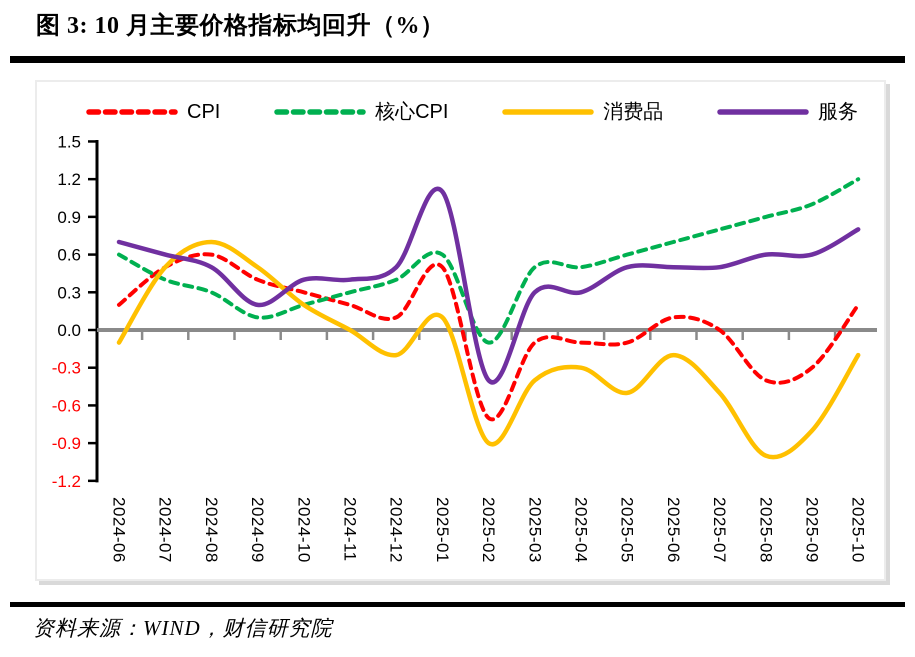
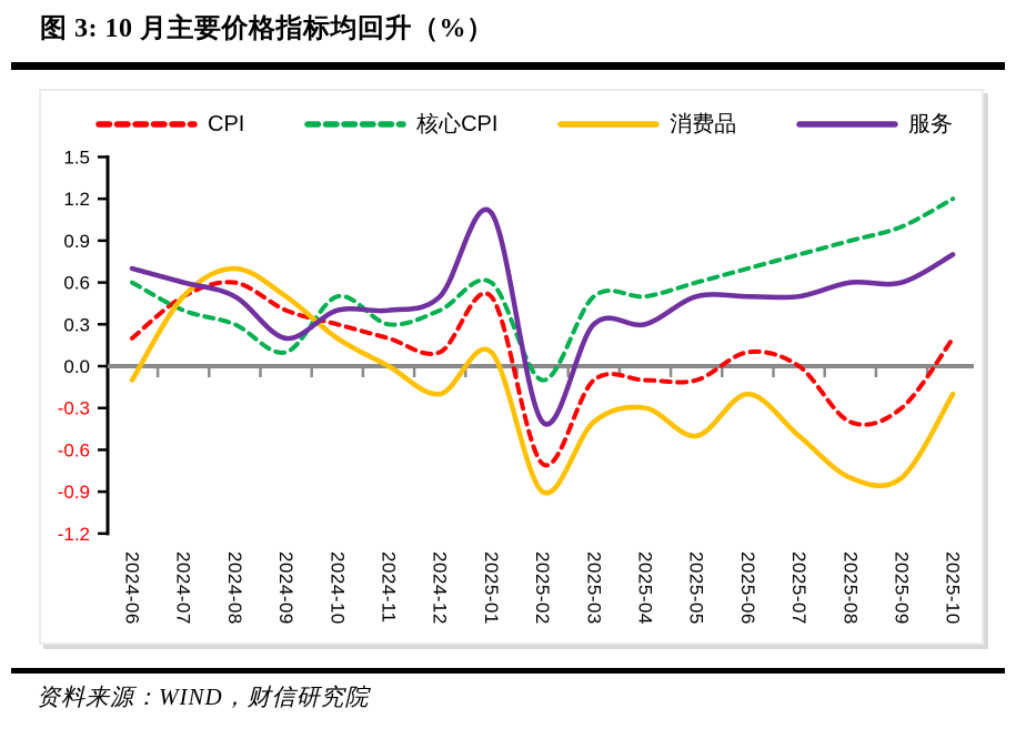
核心CPI/2024-10: 0.2 -> 0.5
消费品/2025-08: -1.0 -> -0.8
